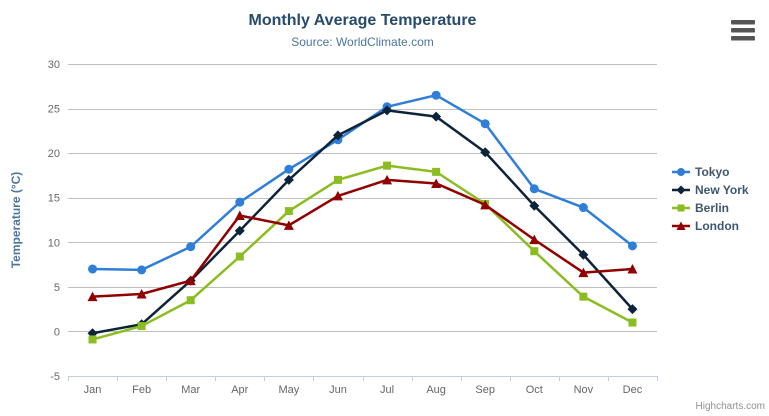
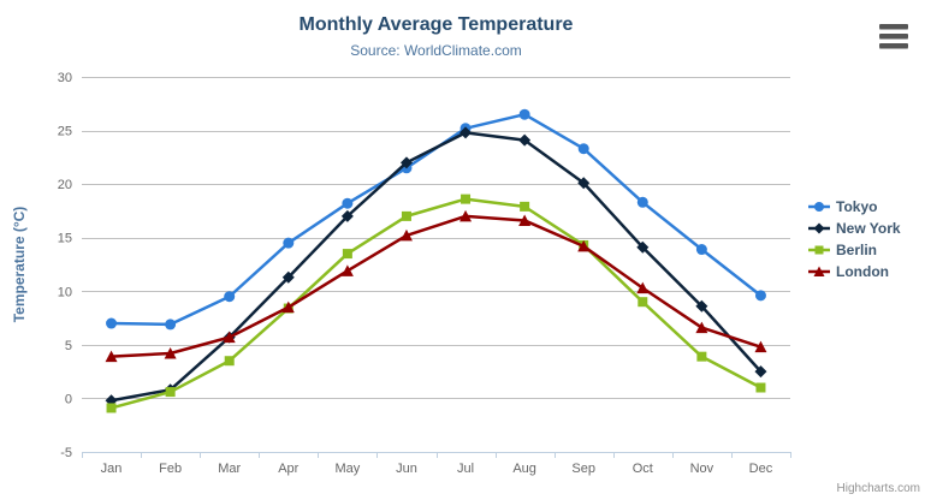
London/Apr: 13 -> 8
Tokyo/Oct: 16 -> 18
London/Dec: 7 -> 5
